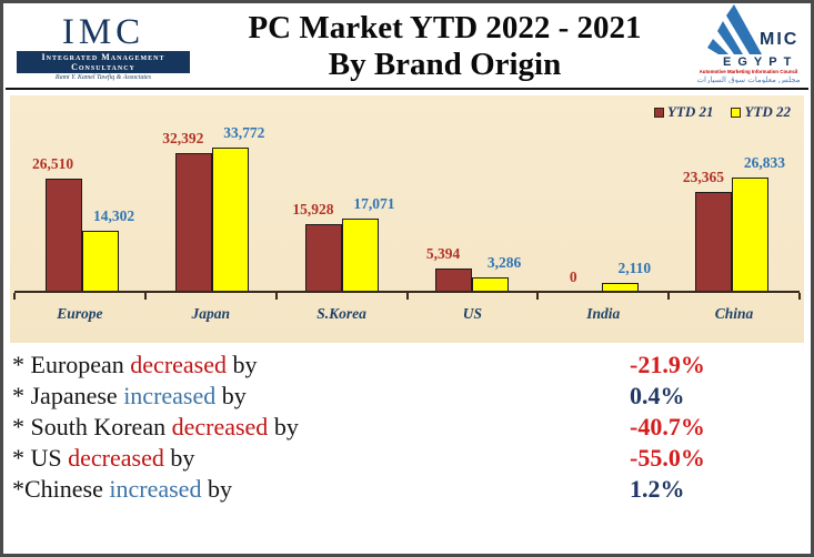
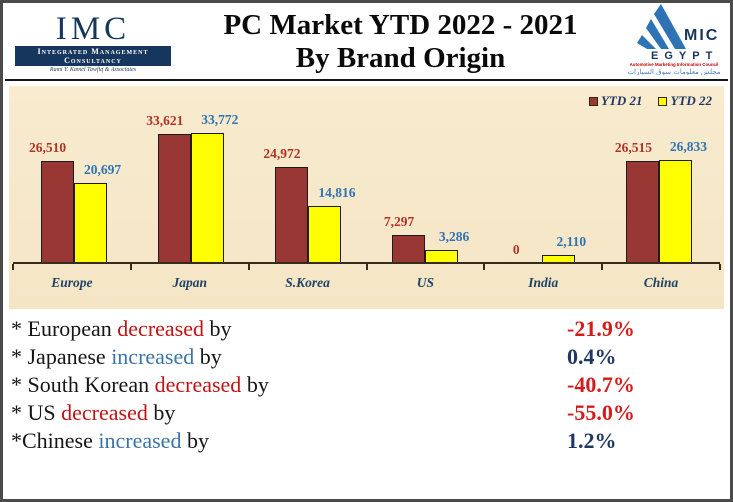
YTD 22/Europe: 14,302 -> 20,697
YTD 21/Japan: 32,392 -> 33,621
YTD 21/S.Korea: 15,928 -> 24,972
YTD 22/S.Korea: 17,071 -> 14,816
YTD 21/US: 5,394 -> 7,297
YTD 21/China: 23,365 -> 26,515
